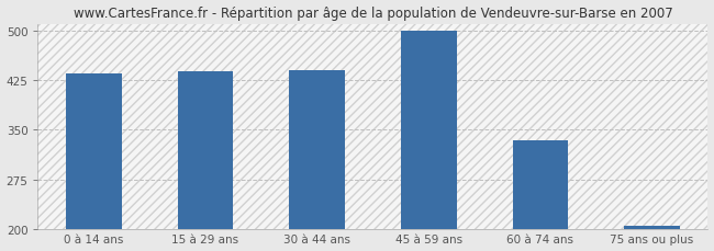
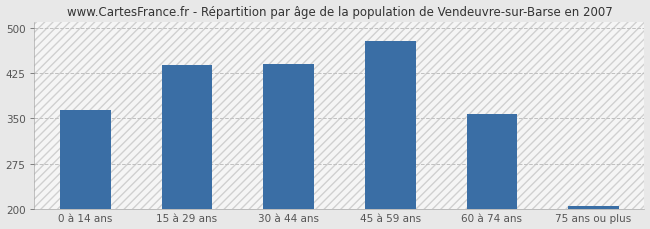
0 à 14 ans: 435 -> 364
45 à 59 ans: 500 -> 478
60 à 74 ans: 335 -> 358
